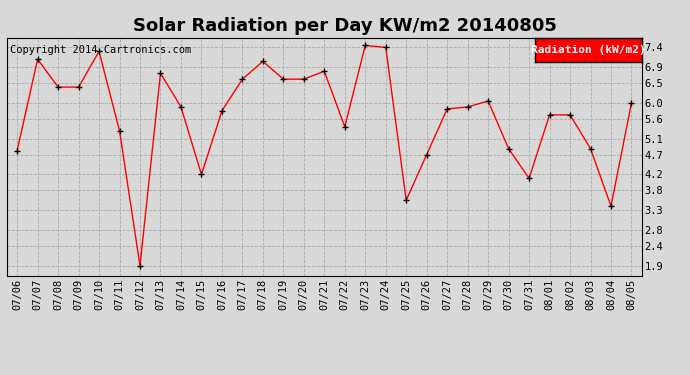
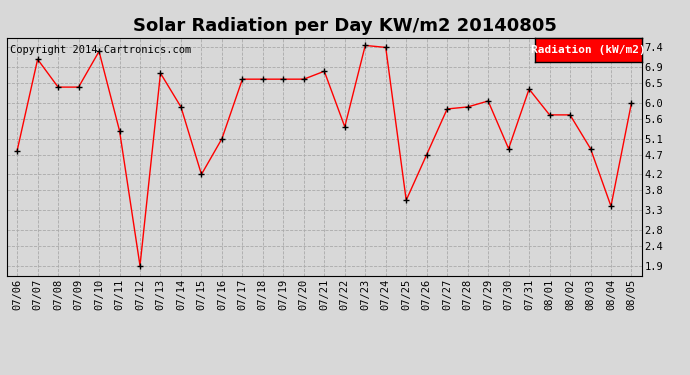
07/16: 5.80 -> 5.10
07/18: 7.05 -> 6.60
07/31: 4.10 -> 6.35
